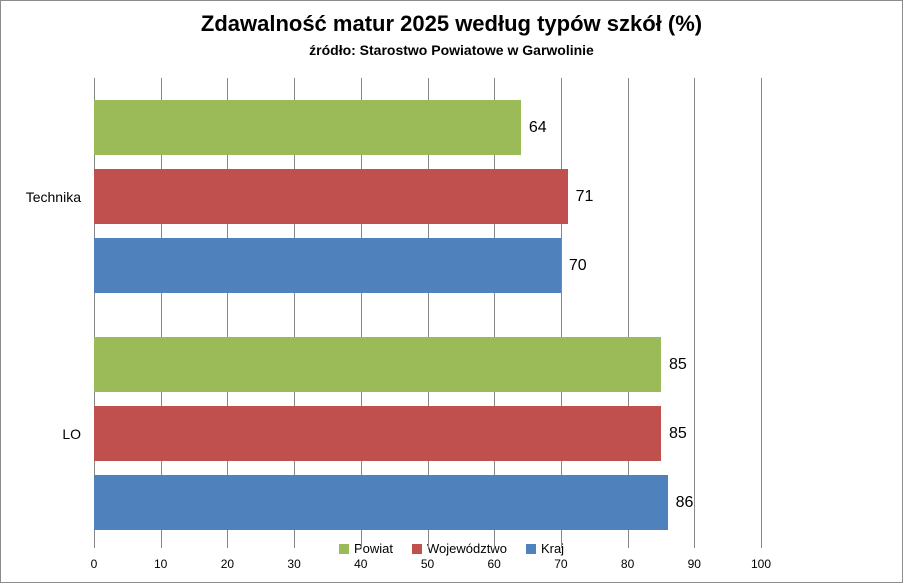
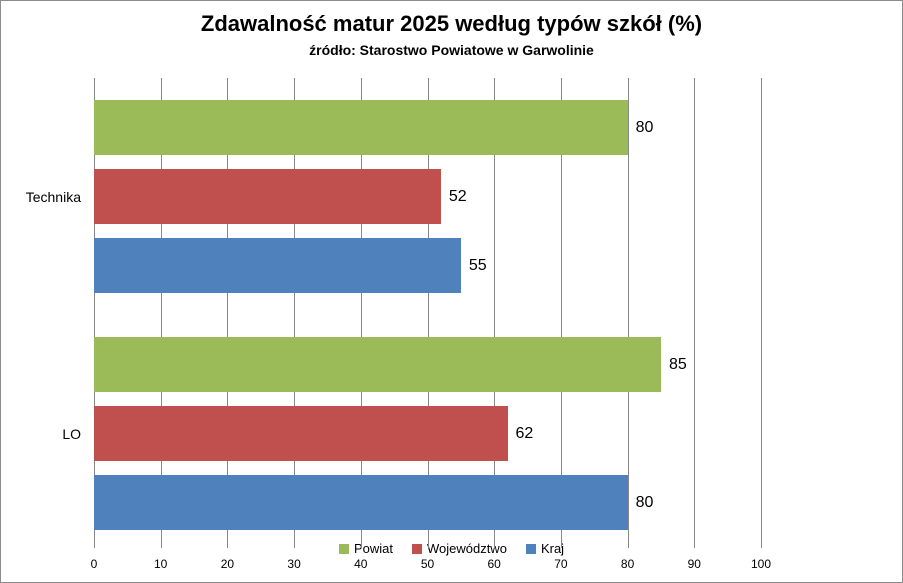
Powiat/Technika: 64 -> 80
Województwo/Technika: 71 -> 52
Kraj/Technika: 70 -> 55
Województwo/LO: 85 -> 62
Kraj/LO: 86 -> 80
